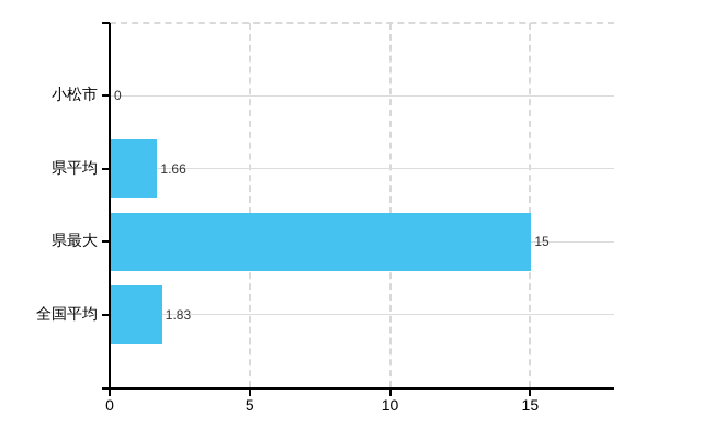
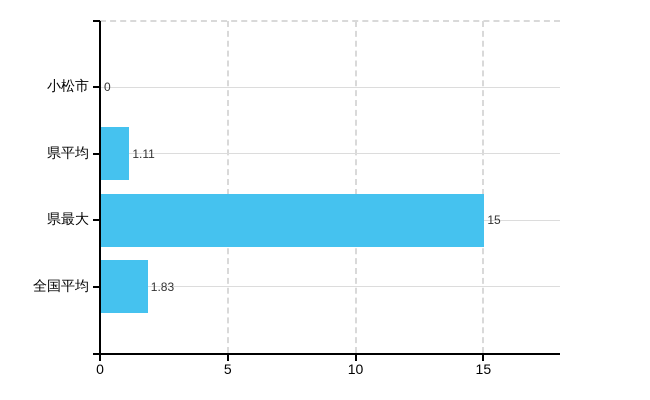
県平均: 1.66 -> 1.11
